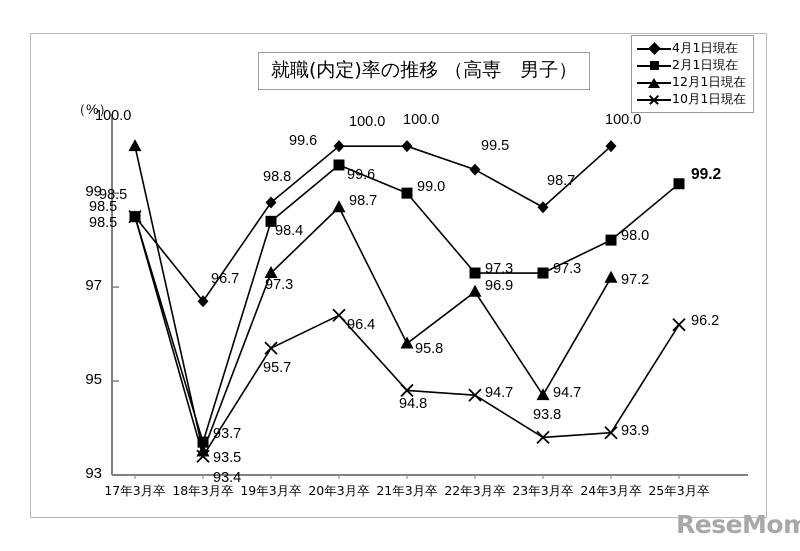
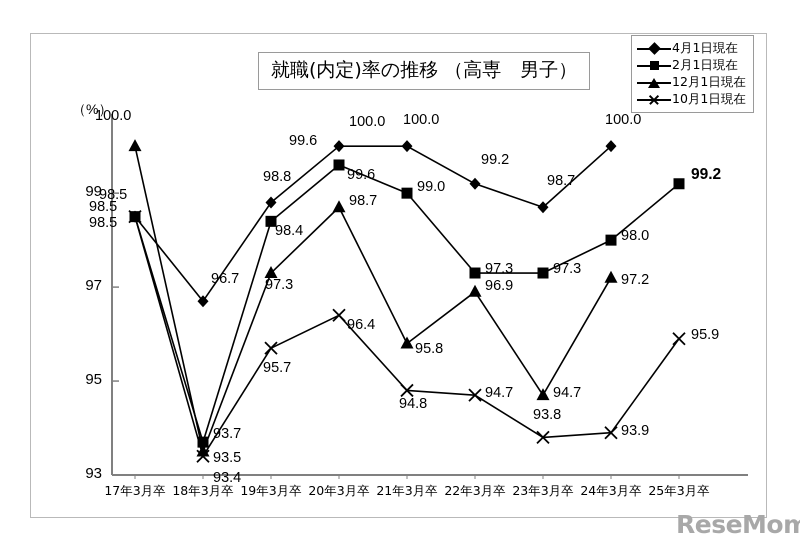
4月1日現在/22年3月卒: 99.5 -> 99.2
10月1日現在/25年3月卒: 96.2 -> 95.9
